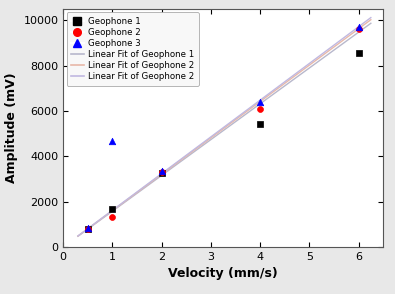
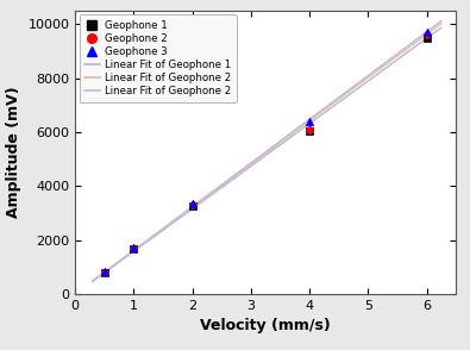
Geophone 2/1: 1300 -> 1690
Geophone 3/1: 4650 -> 1720
Geophone 1/4: 5400 -> 6050
Geophone 1/6: 8550 -> 9500
